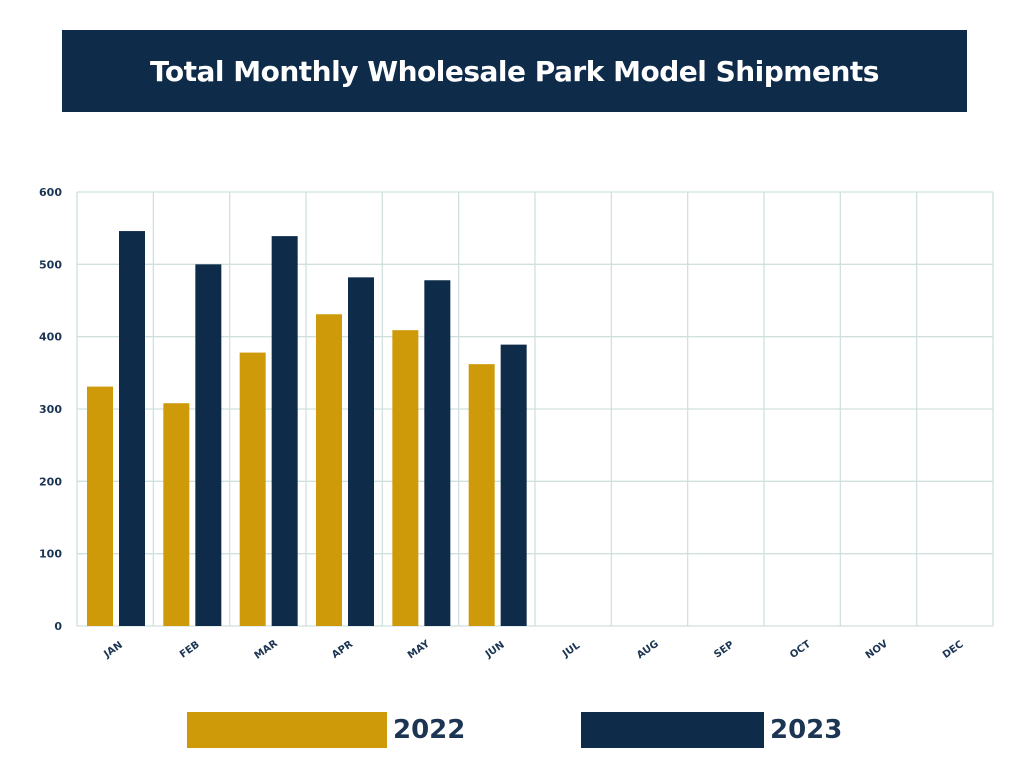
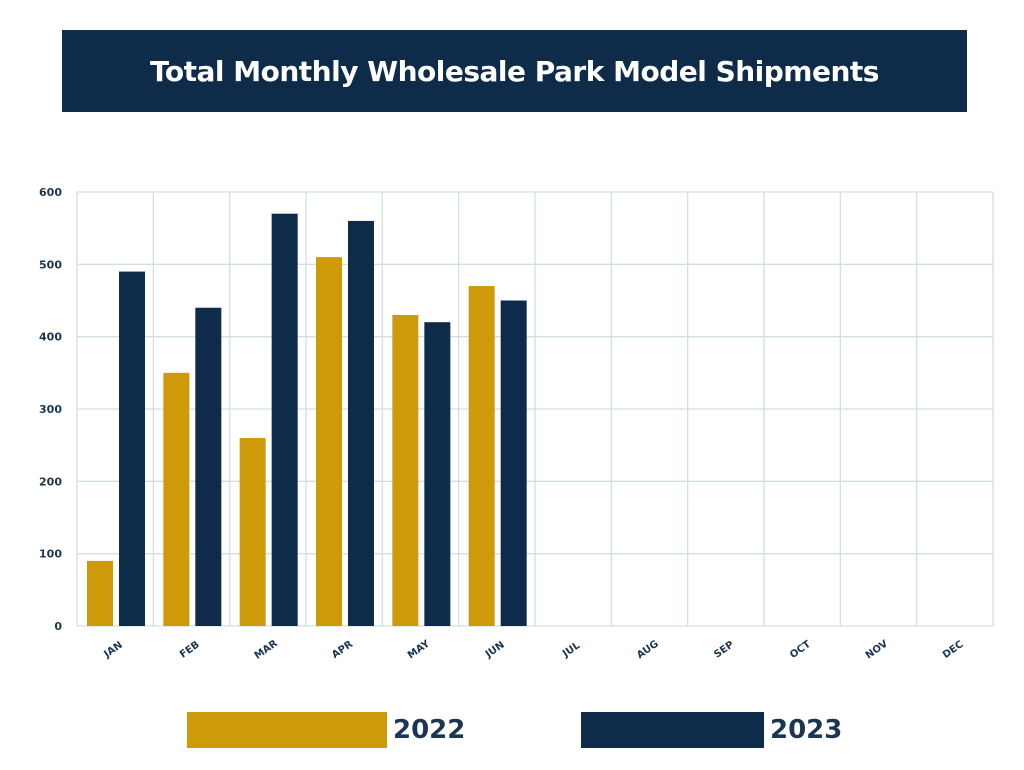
2022/JAN: 330 -> 90
2023/JAN: 550 -> 490
2022/FEB: 310 -> 350
2023/FEB: 500 -> 440
2022/MAR: 380 -> 260
2023/MAR: 540 -> 570
2022/APR: 430 -> 510
2023/APR: 480 -> 560
2022/MAY: 410 -> 430
2023/MAY: 480 -> 420
2022/JUN: 360 -> 470
2023/JUN: 390 -> 450
